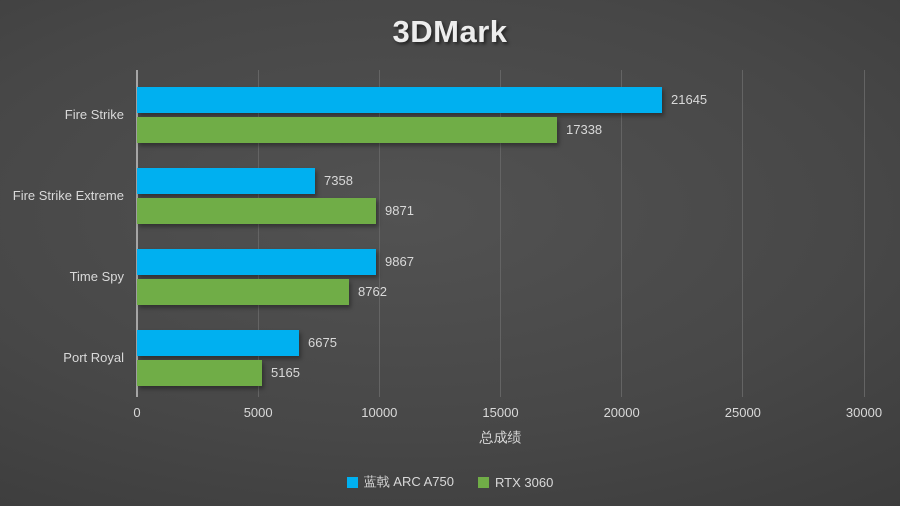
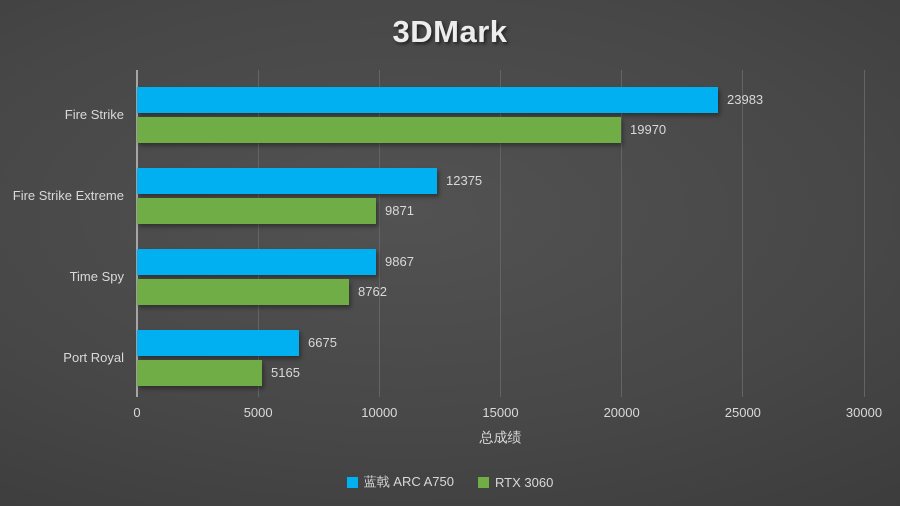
蓝戟 ARC A750/Fire Strike: 21645 -> 23983
RTX 3060/Fire Strike: 17338 -> 19970
蓝戟 ARC A750/Fire Strike Extreme: 7358 -> 12375
